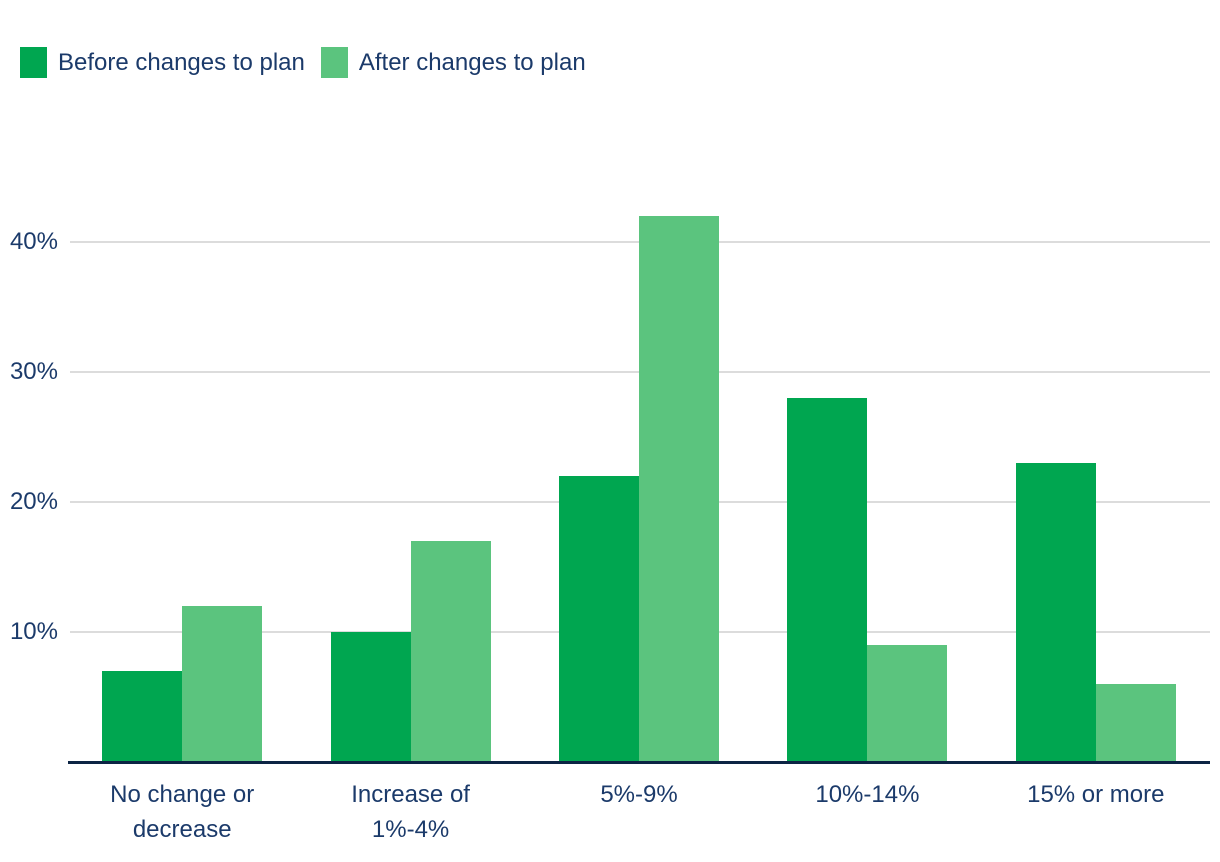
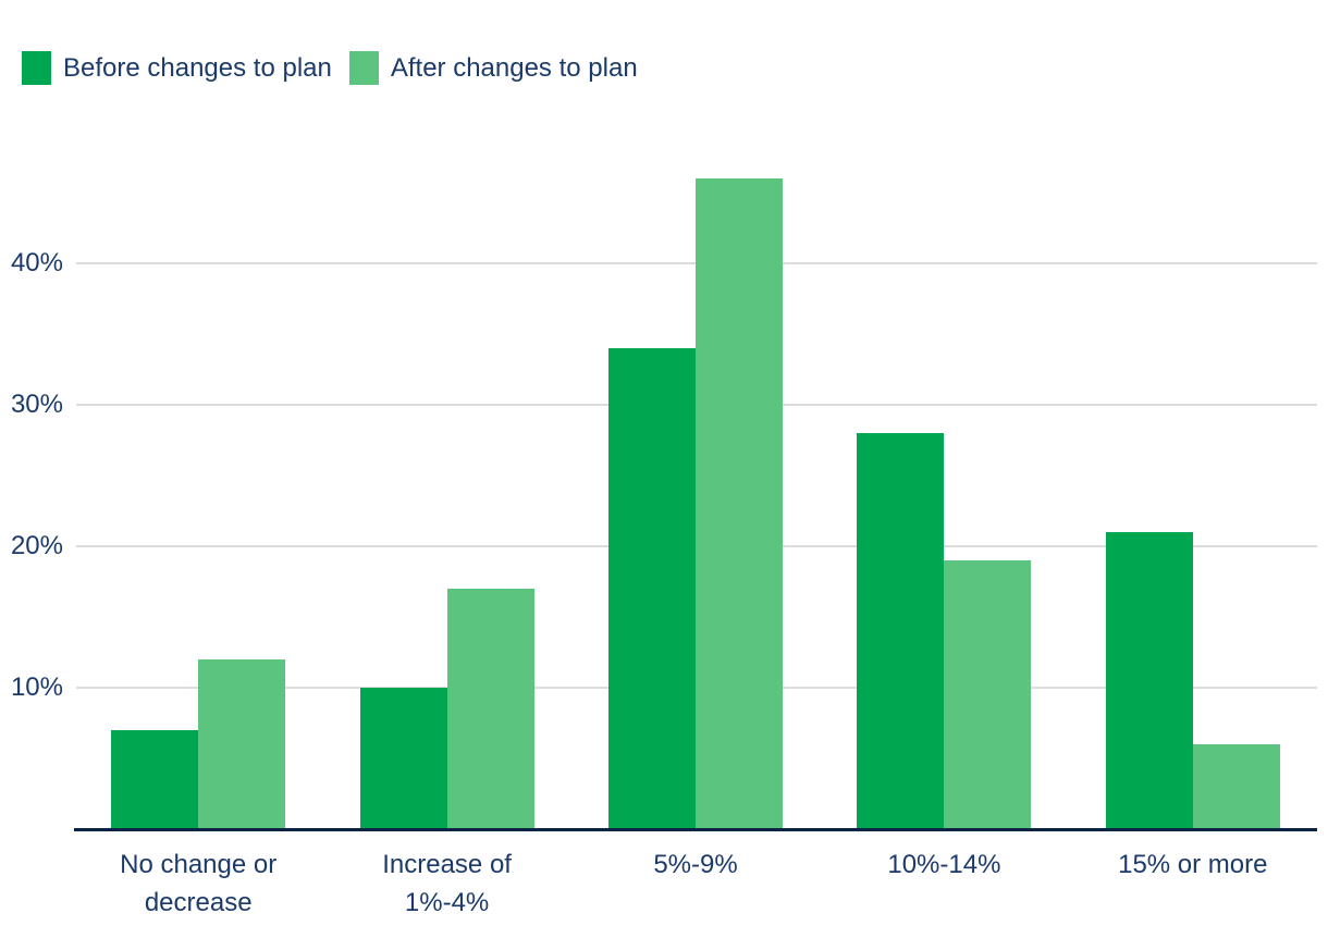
Before changes to plan/5%-9%: 22% -> 34%
After changes to plan/5%-9%: 42% -> 46%
After changes to plan/10%-14%: 9% -> 19%
Before changes to plan/15% or more: 23% -> 21%
